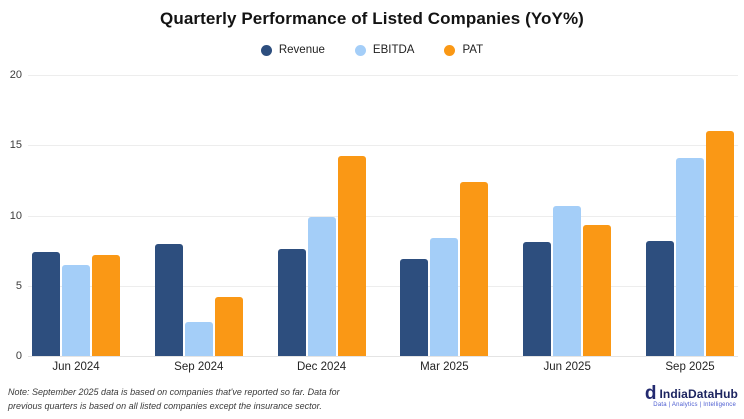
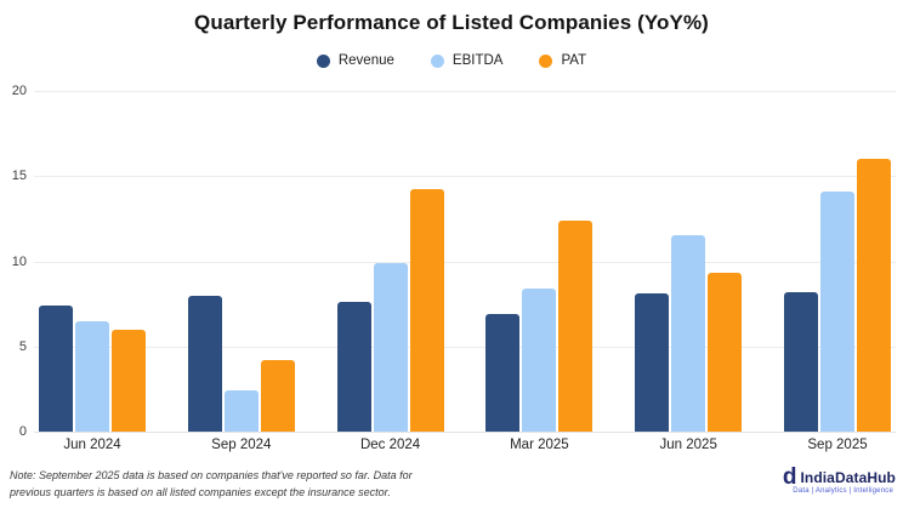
PAT/Jun 2024: 7.2 -> 6.0
EBITDA/Jun 2025: 10.7 -> 11.5
